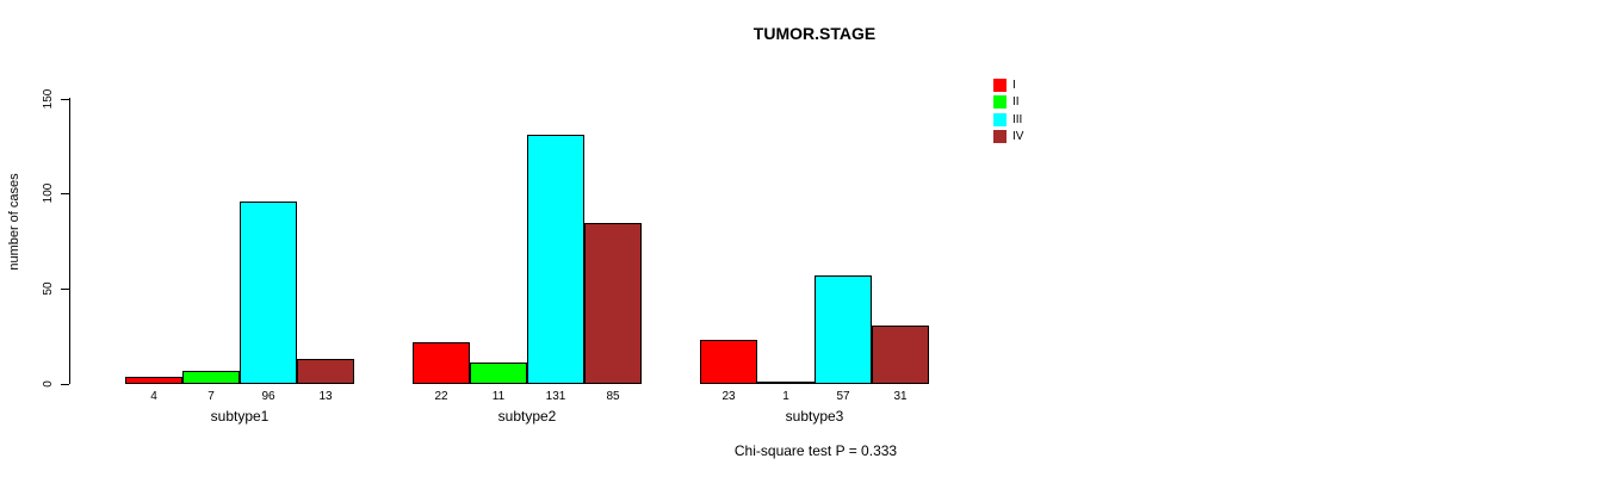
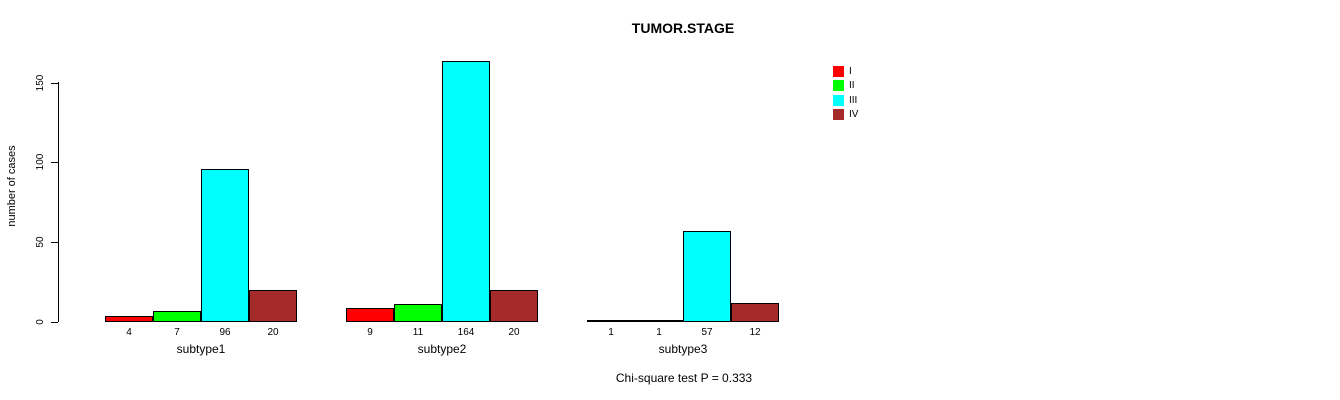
IV/subtype1: 13 -> 20
I/subtype2: 22 -> 9
III/subtype2: 131 -> 164
IV/subtype2: 85 -> 20
I/subtype3: 23 -> 1
IV/subtype3: 31 -> 12
